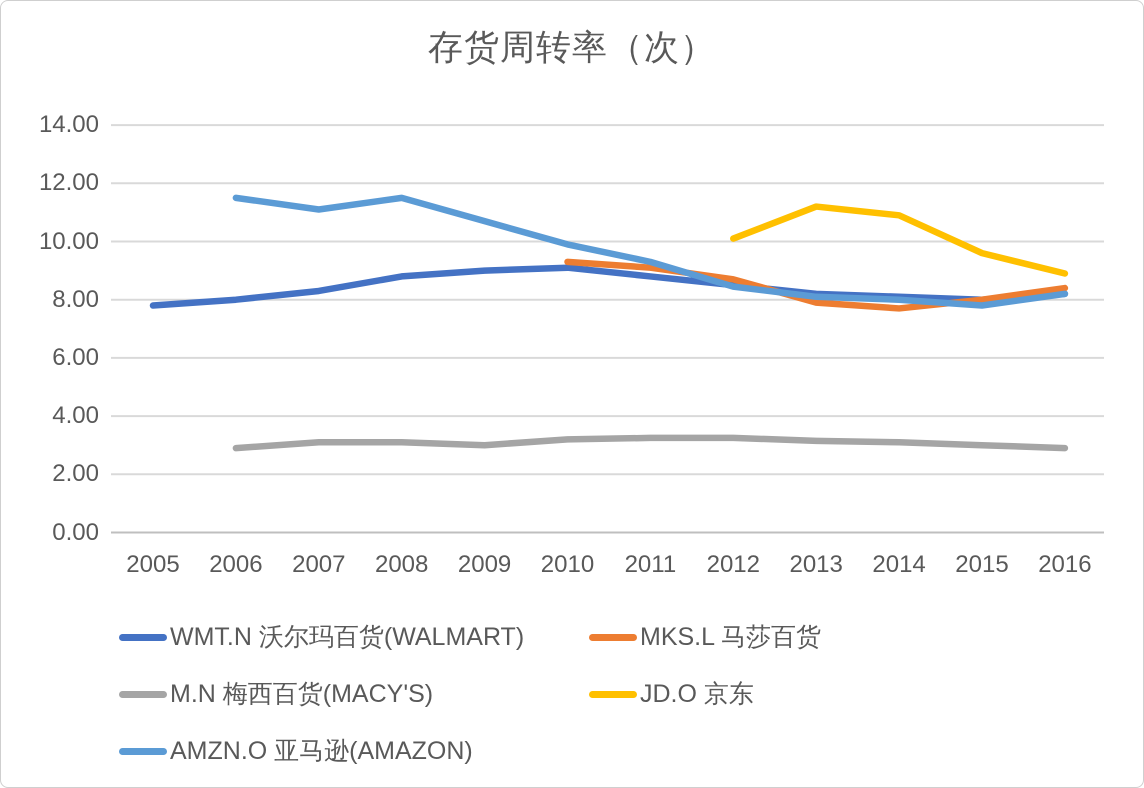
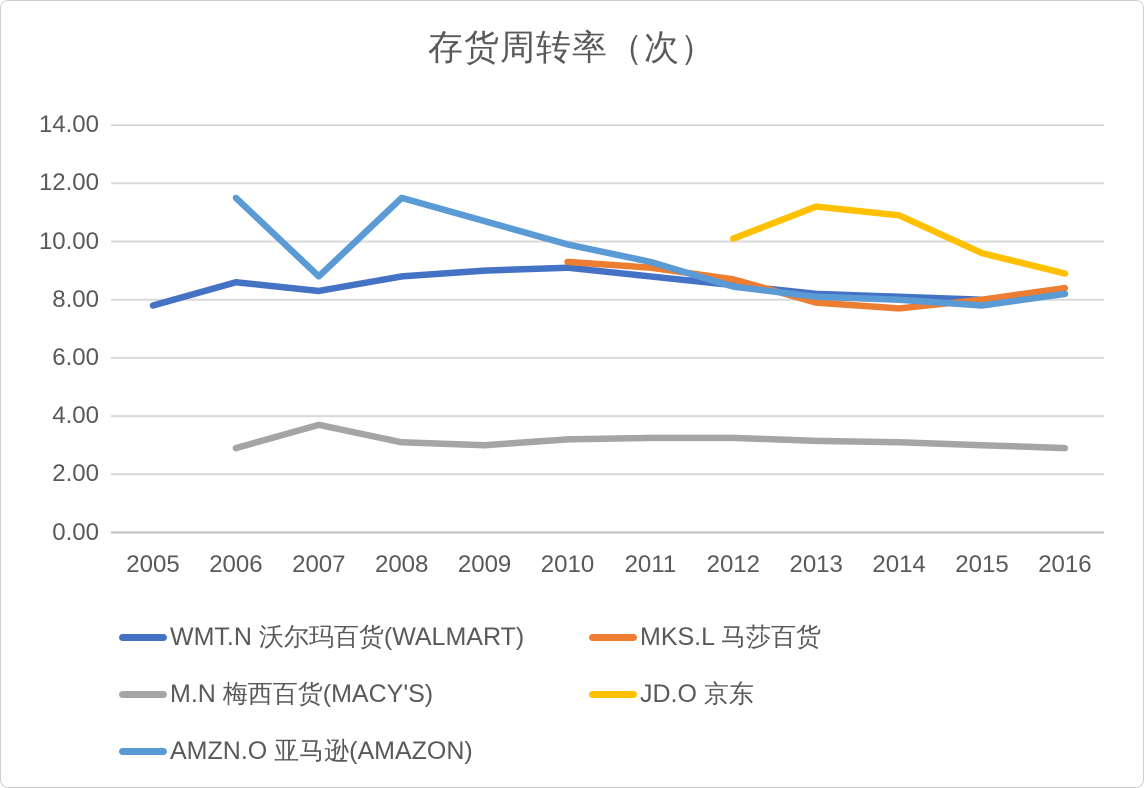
WMT.N 沃尔玛百货(WALMART)/2006: 8.0 -> 8.6
M.N 梅西百货(MACY'S)/2007: 3.1 -> 3.7
AMZN.O 亚马逊(AMAZON)/2007: 11.1 -> 8.8
